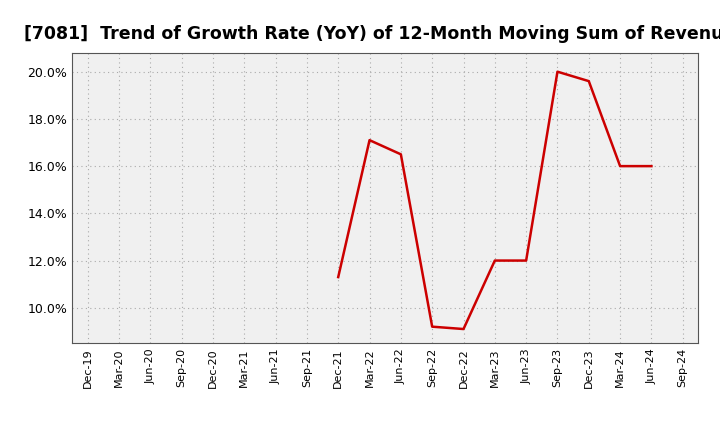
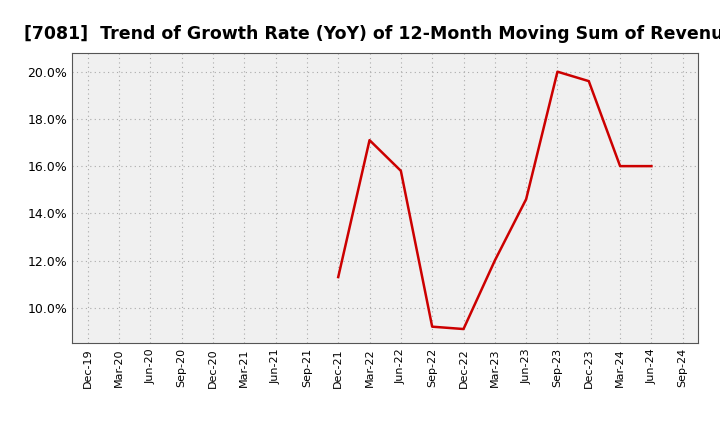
Jun-22: 16.5% -> 15.8%
Jun-23: 12.0% -> 14.6%
